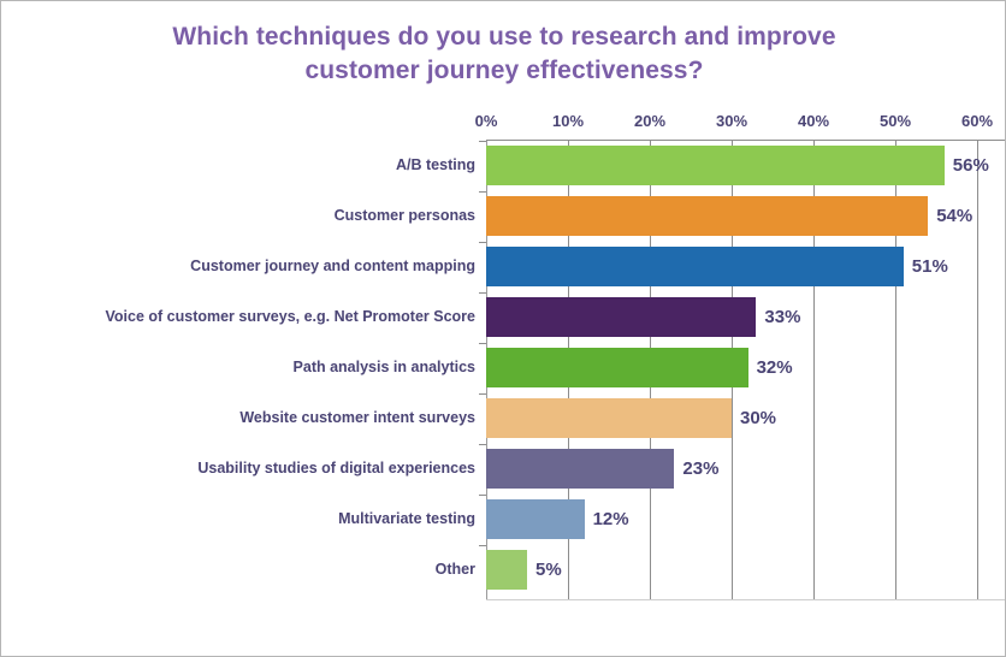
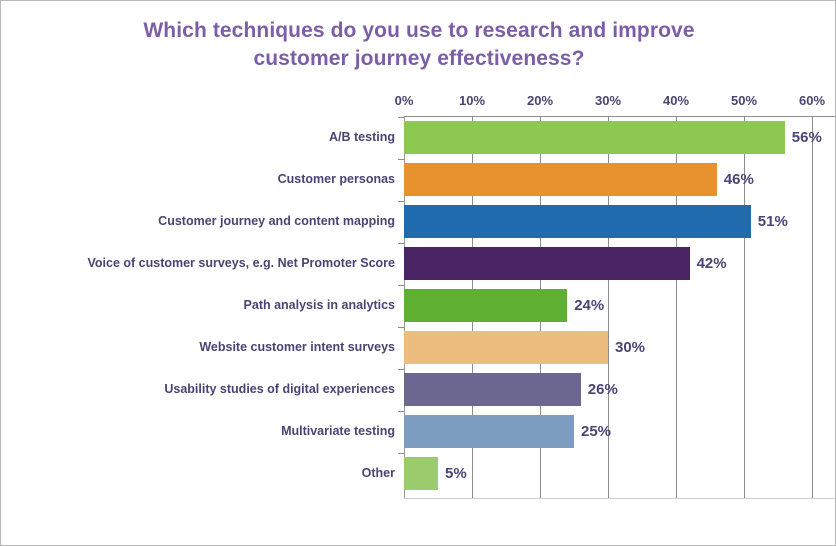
Customer personas: 54% -> 46%
Voice of customer surveys, e.g. Net Promoter Score: 33% -> 42%
Path analysis in analytics: 32% -> 24%
Usability studies of digital experiences: 23% -> 26%
Multivariate testing: 12% -> 25%
